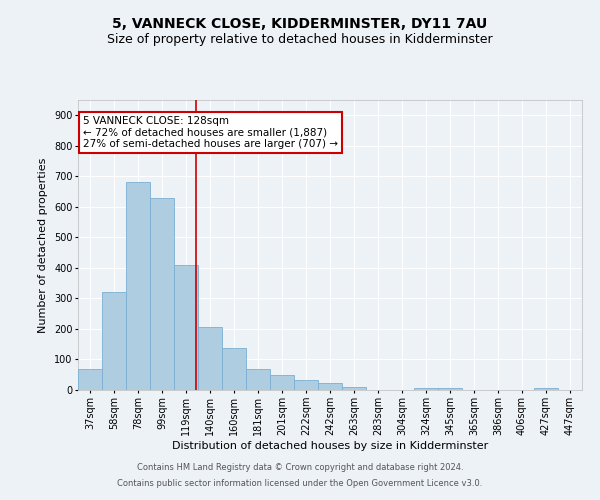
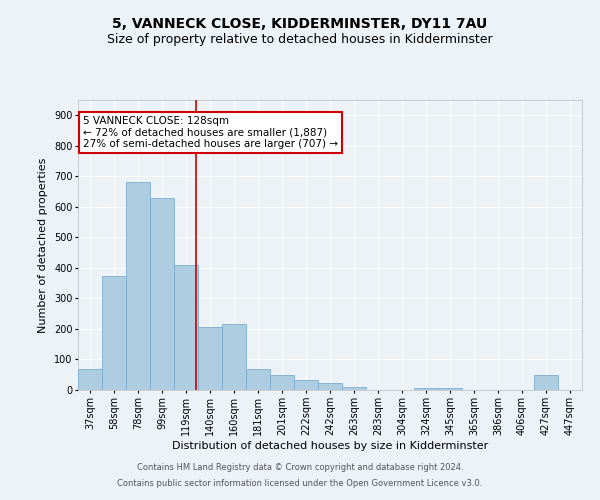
58sqm: 320 -> 375
160sqm: 137 -> 215
427sqm: 8 -> 50
